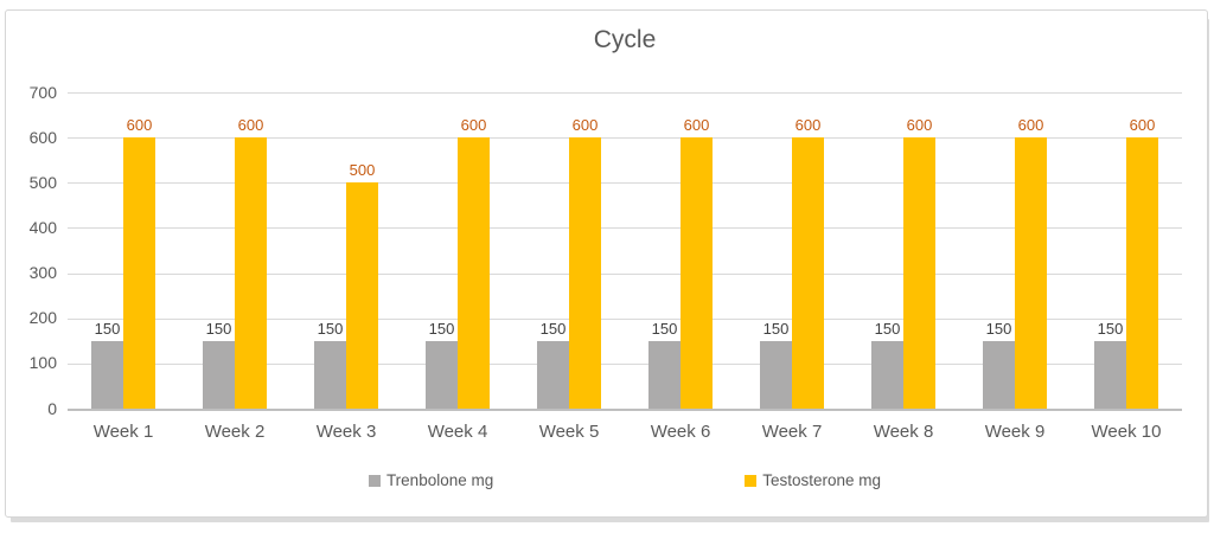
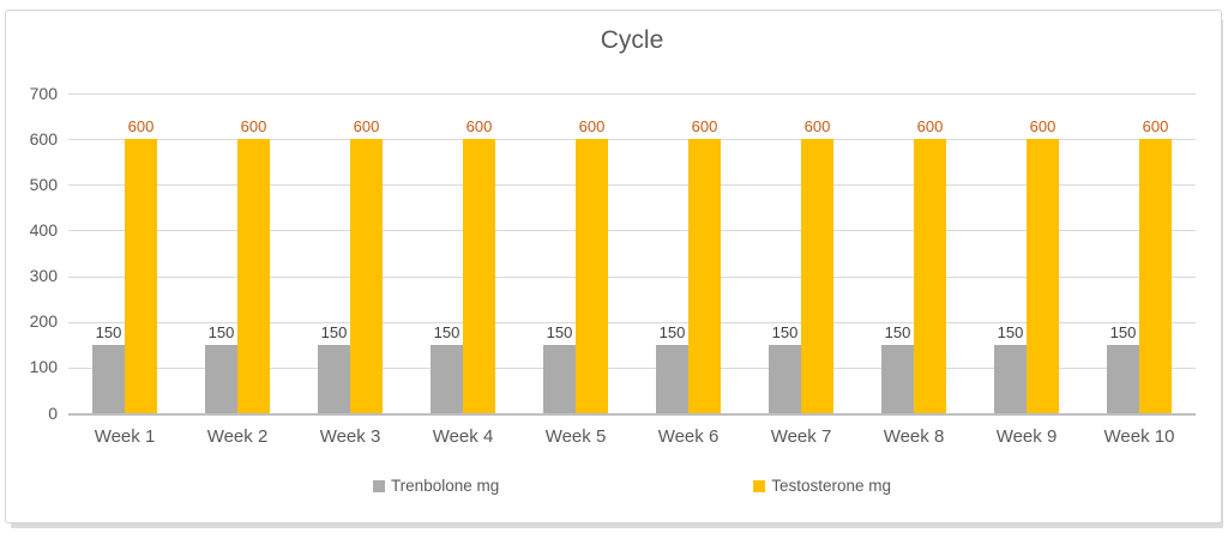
Testosterone mg/Week 3: 500 -> 600
